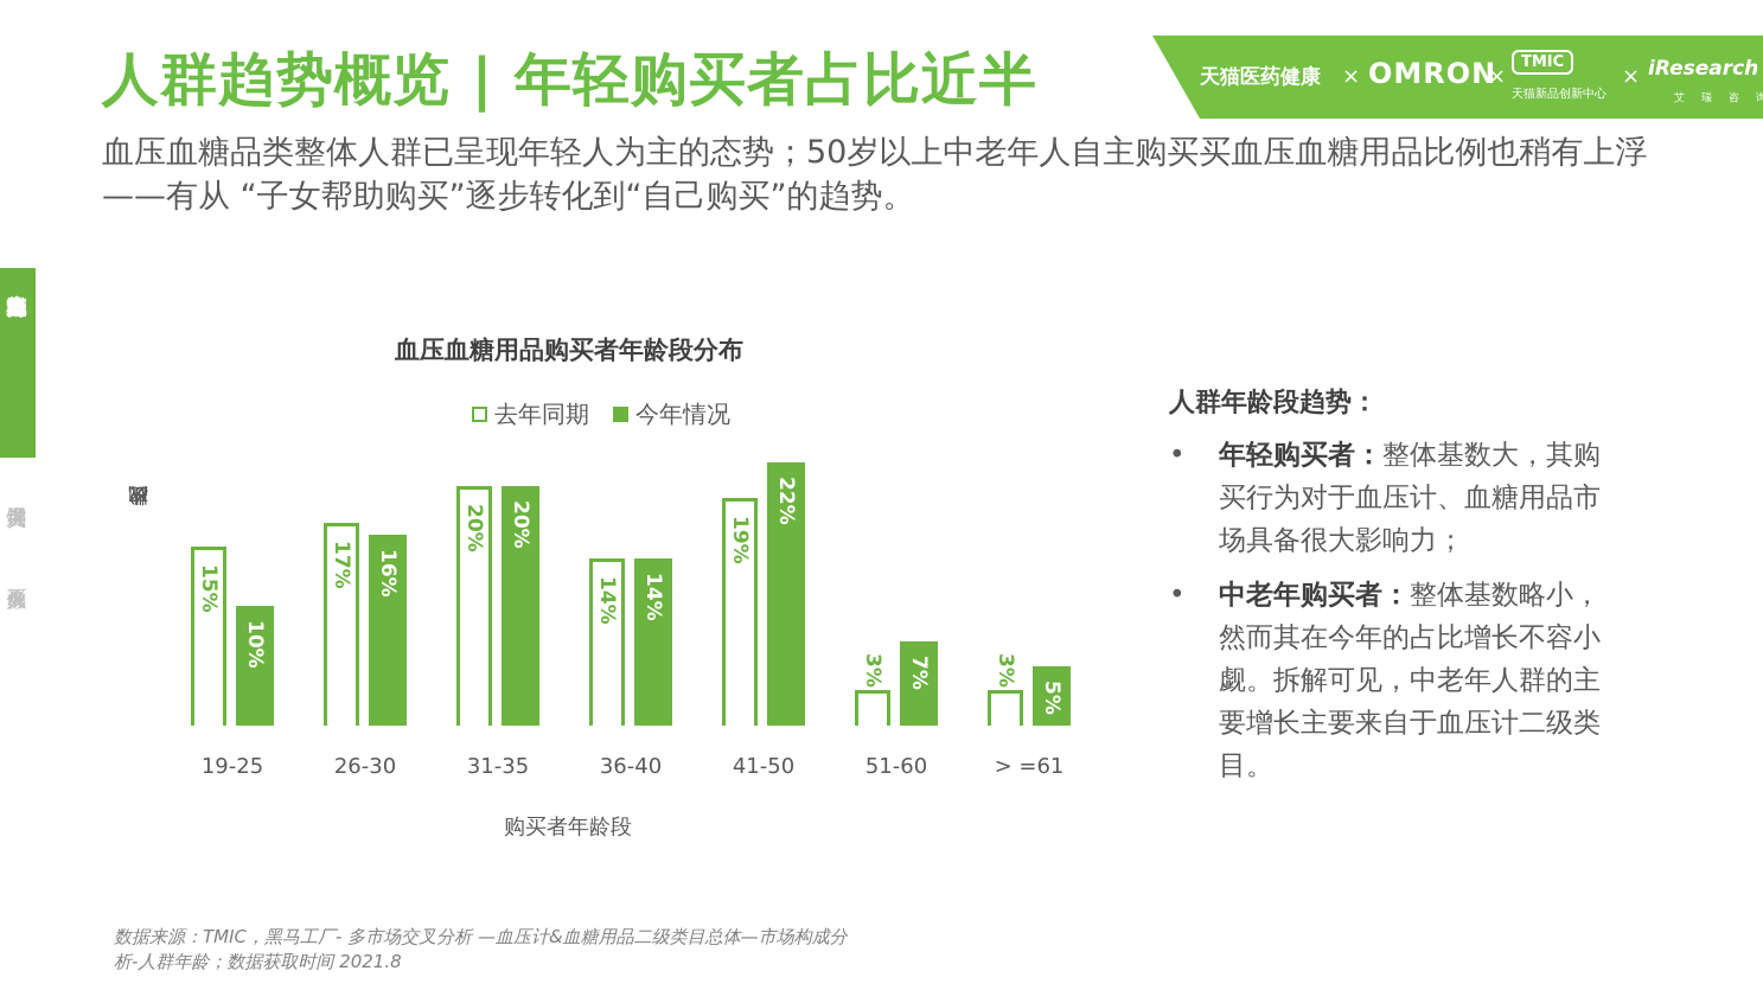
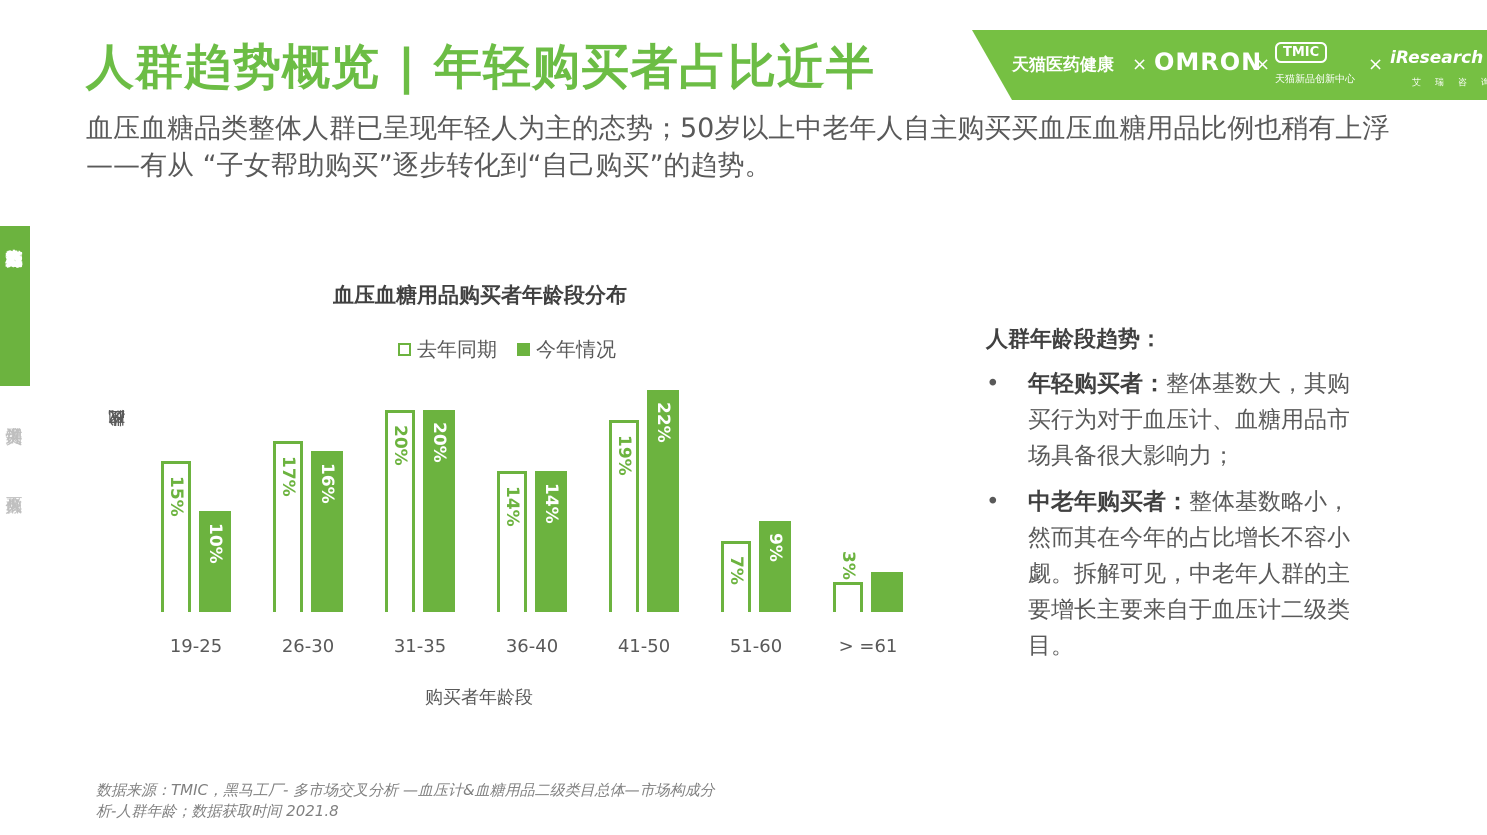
去年同期/51-60: 3% -> 7%
今年情况/51-60: 7% -> 9%
今年情况/>=61: 5% -> 4%
